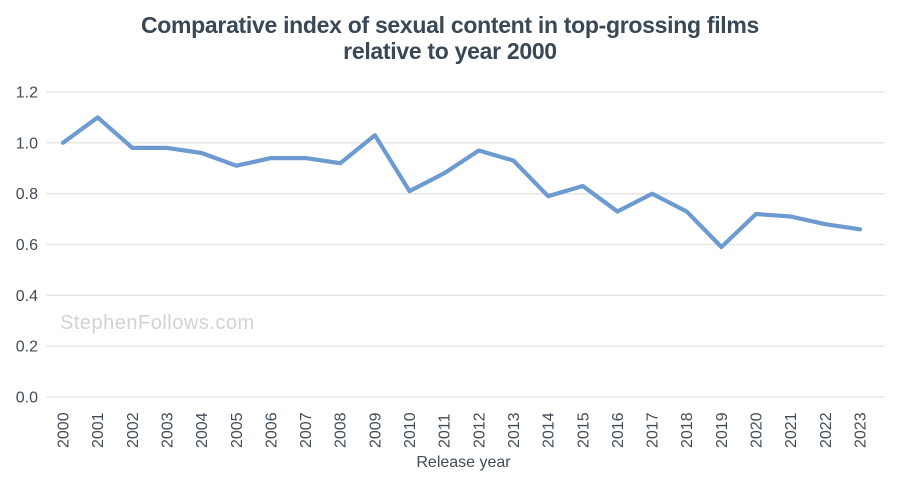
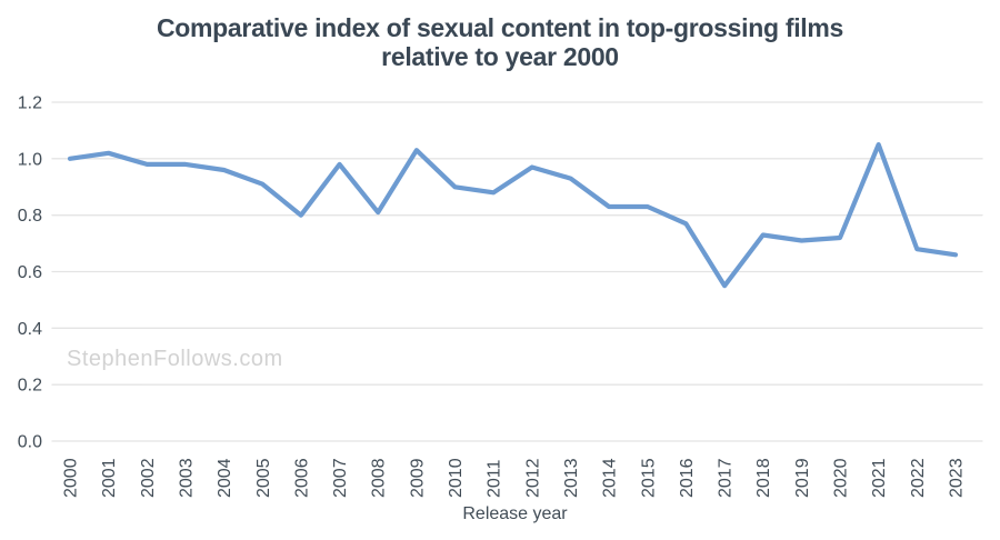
2001: 1.10 -> 1.02
2006: 0.94 -> 0.80
2007: 0.94 -> 0.98
2008: 0.92 -> 0.81
2010: 0.81 -> 0.90
2014: 0.79 -> 0.83
2016: 0.73 -> 0.77
2017: 0.80 -> 0.55
2019: 0.59 -> 0.71
2021: 0.71 -> 1.05
